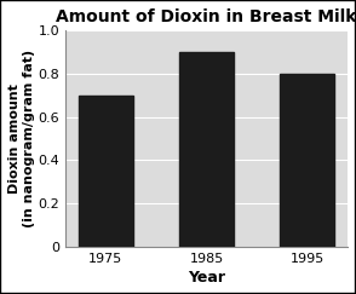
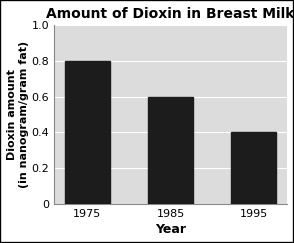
1975: 0.7 -> 0.8
1985: 0.9 -> 0.6
1995: 0.8 -> 0.4
